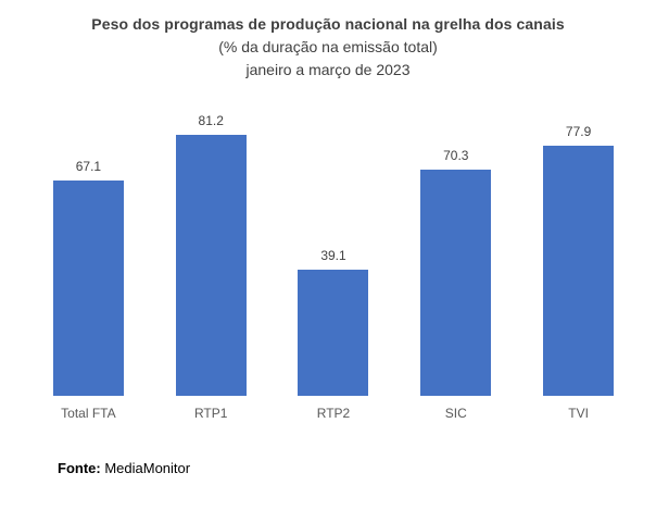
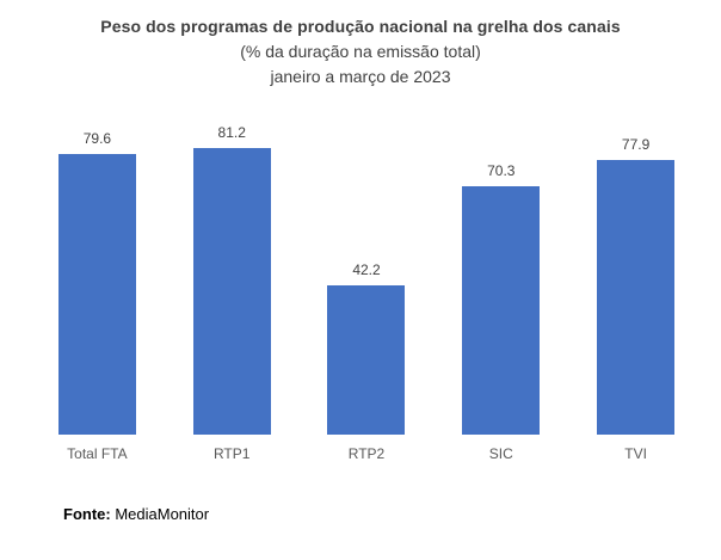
Total FTA: 67.1 -> 79.6
RTP2: 39.1 -> 42.2
